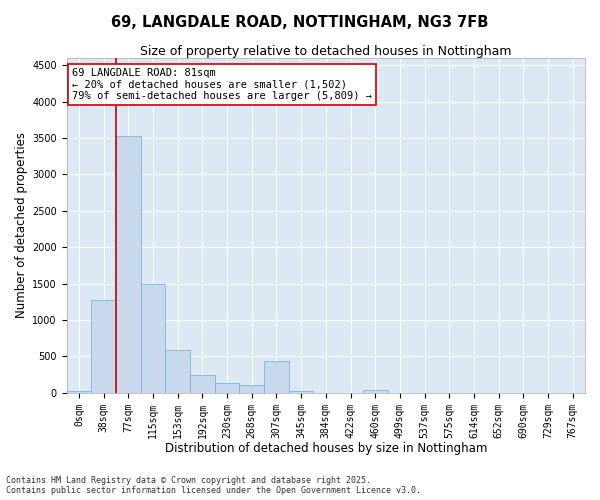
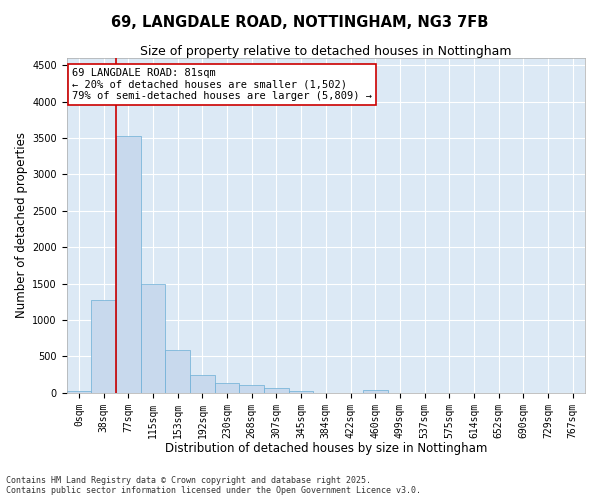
307sqm: 440 -> 60
